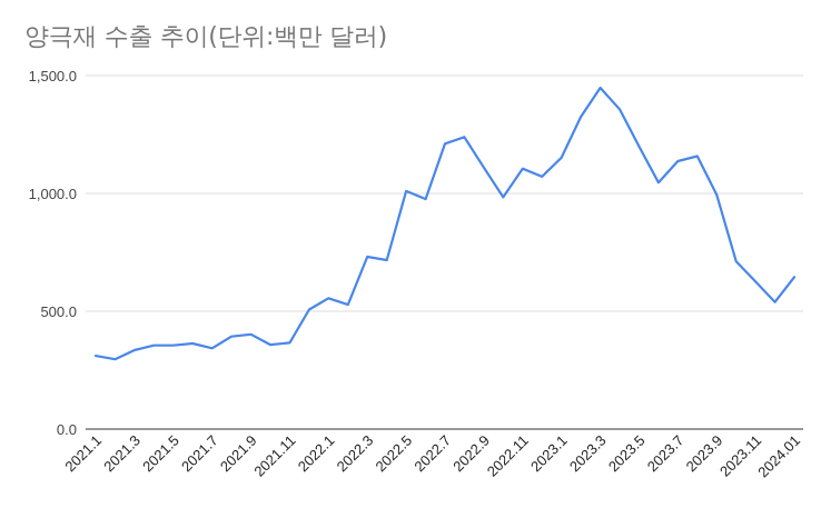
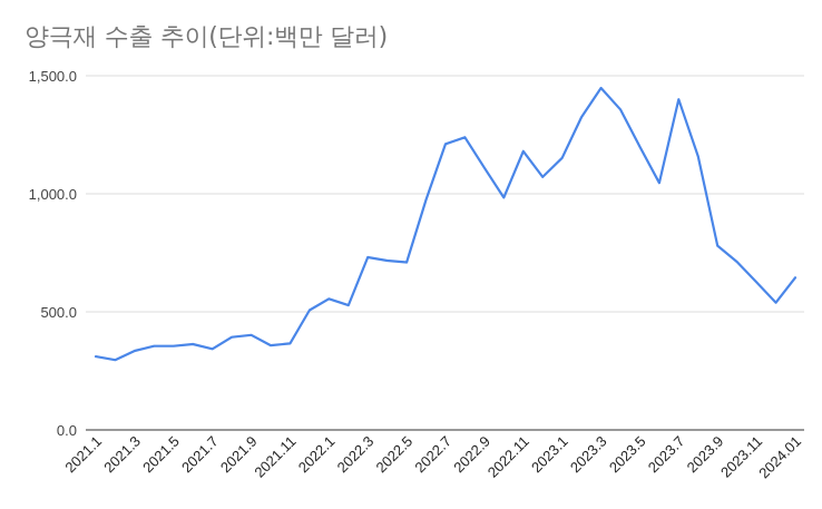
2022.5: 1010 -> 710
2022.11: 1100 -> 1180
2023.7: 1140 -> 1400
2023.9: 1000 -> 780
